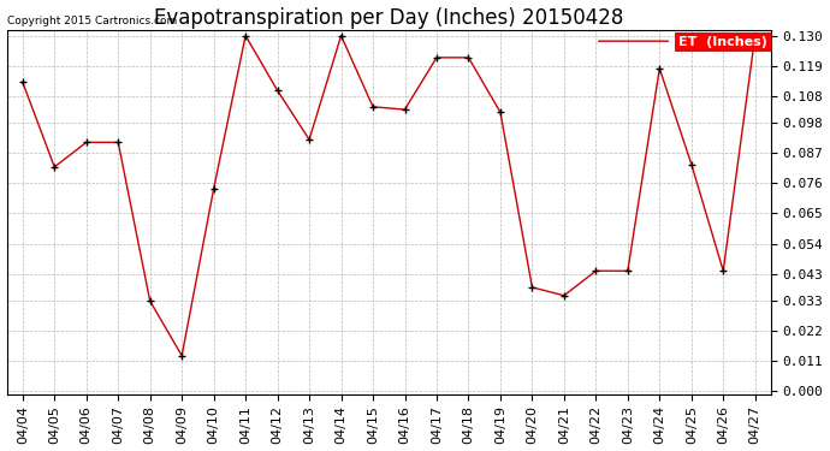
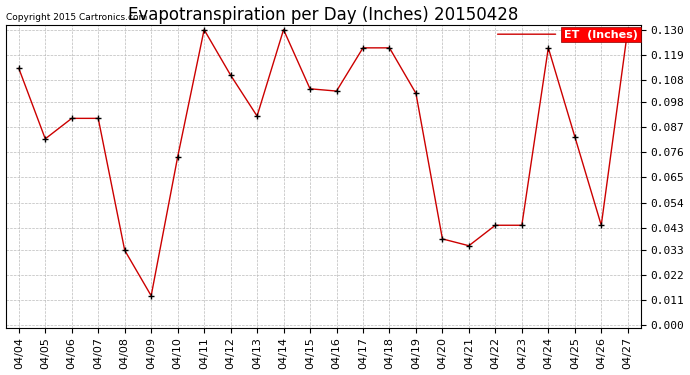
04/24: 0.118 -> 0.122
